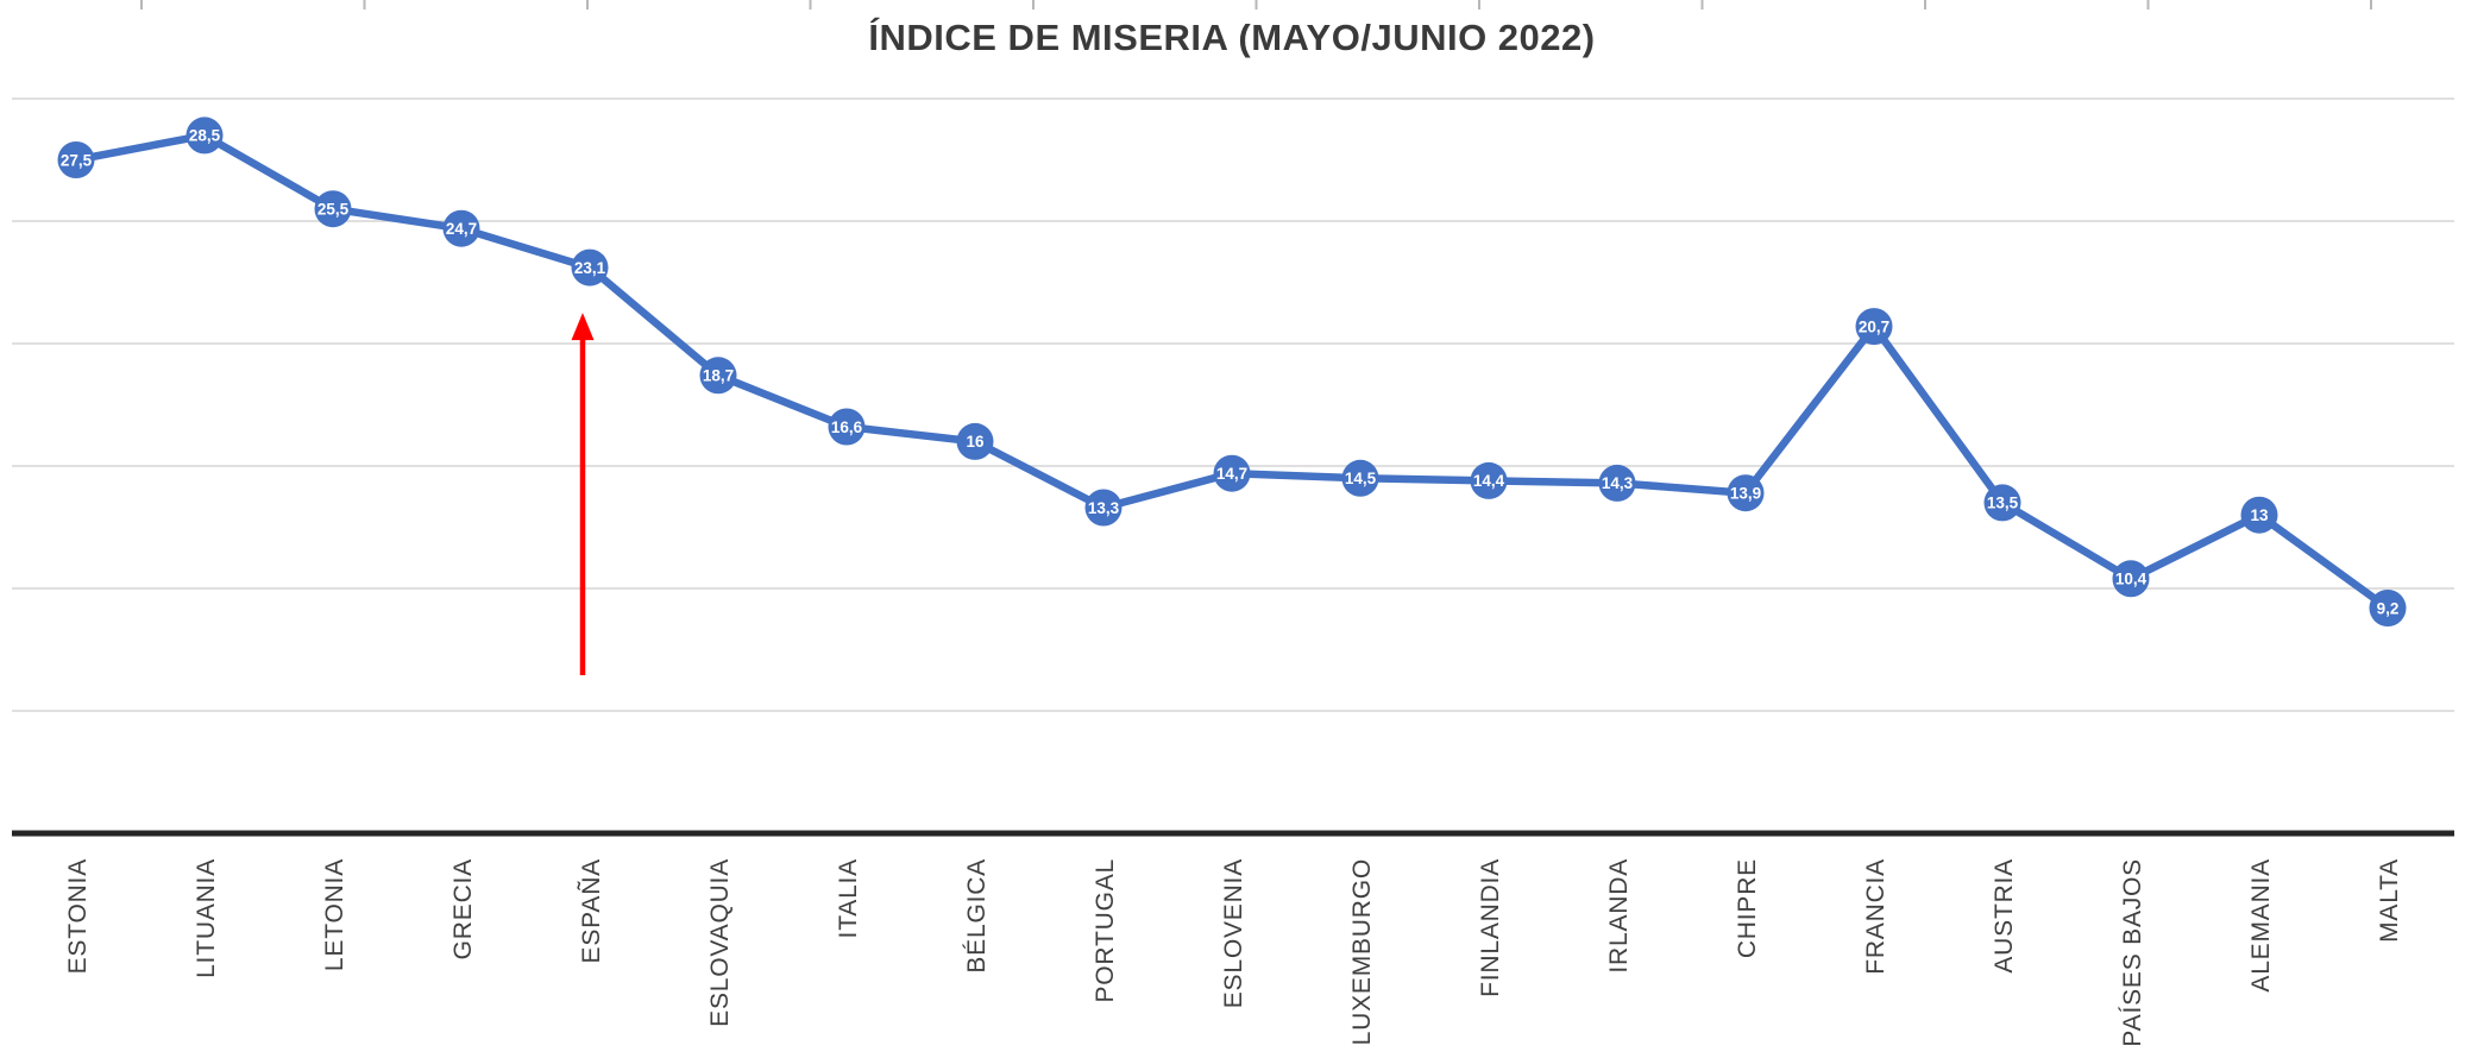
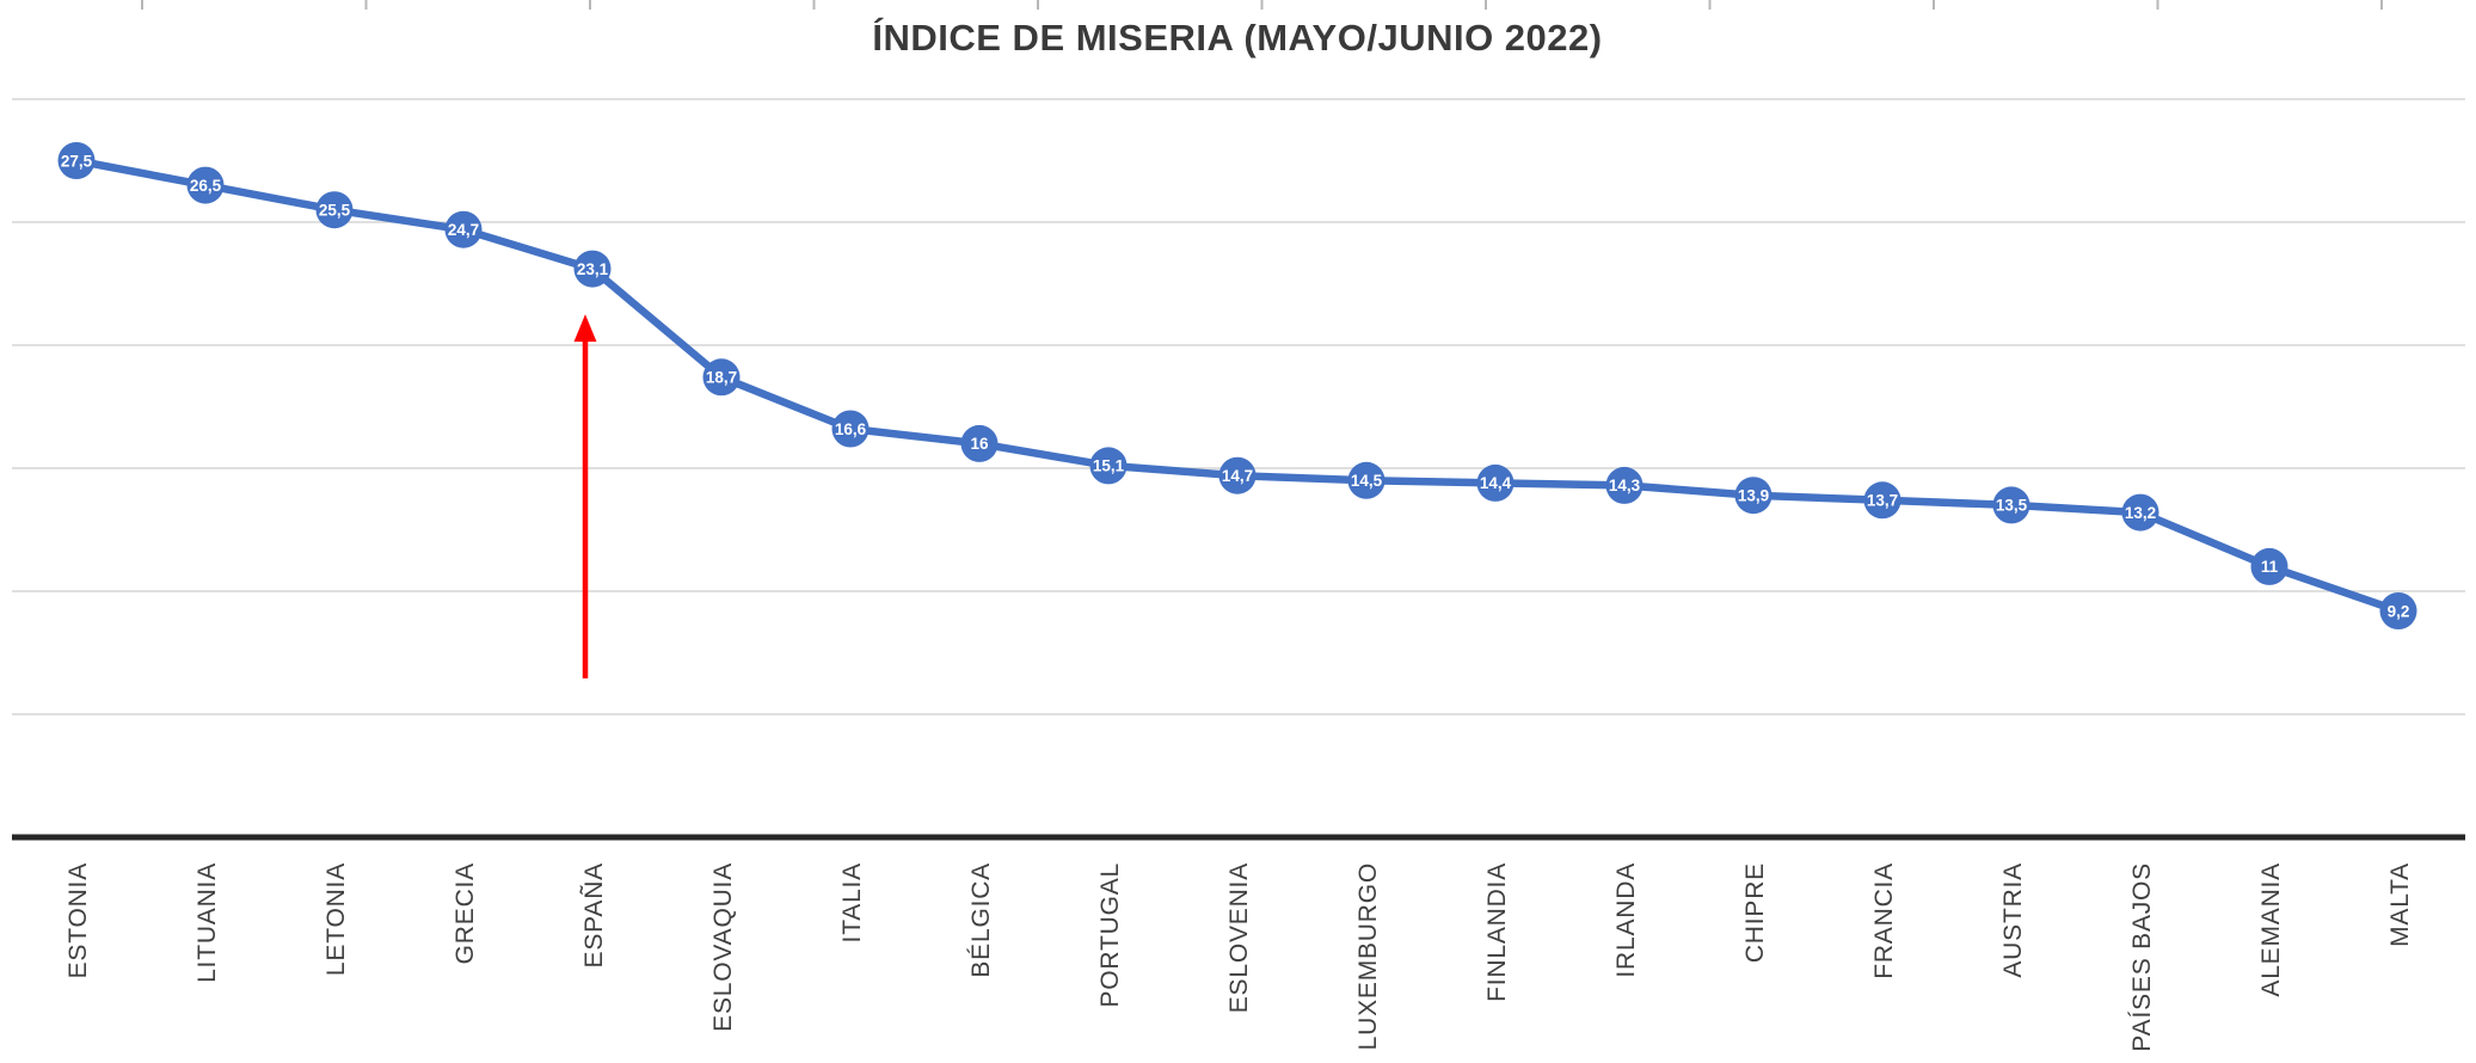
LITUANIA: 28,5 -> 26,5
PORTUGAL: 13,3 -> 15,1
FRANCIA: 20,7 -> 13,7
PAÍSES BAJOS: 10,4 -> 13,2
ALEMANIA: 13 -> 11
